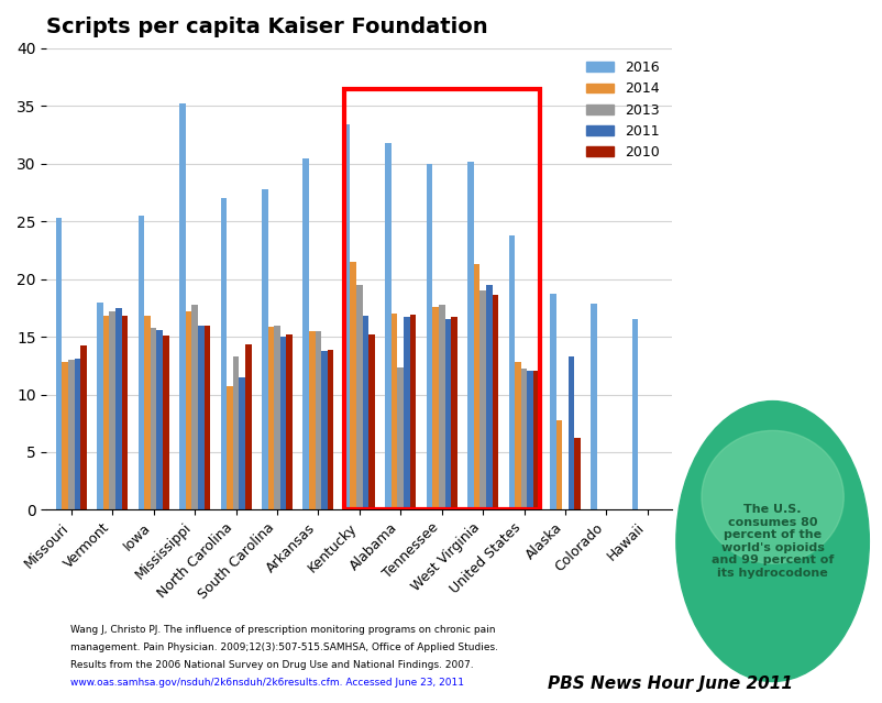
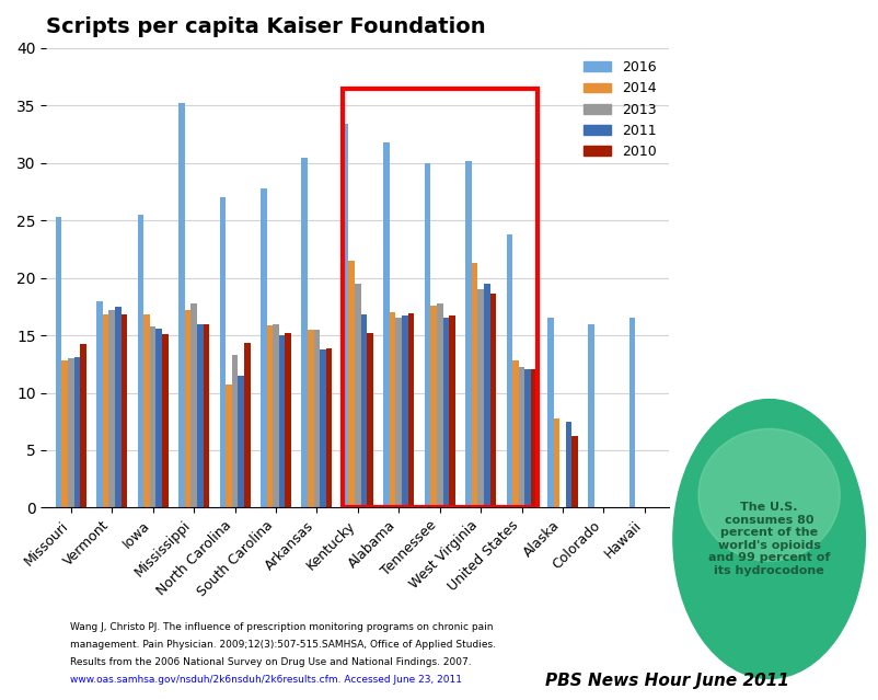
2013/Alabama: 12.3 -> 16.5
2016/Alaska: 18.7 -> 16.5
2011/Alaska: 13.3 -> 7.5
2016/Colorado: 17.9 -> 16.0
